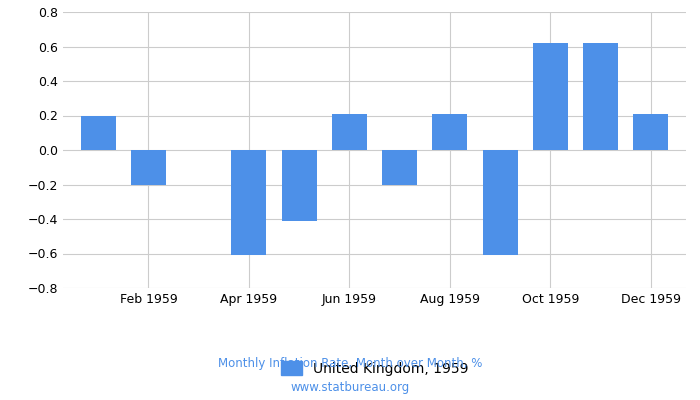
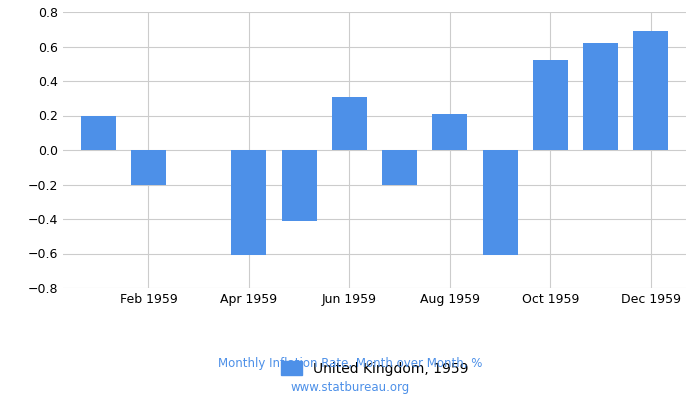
Jun 1959: 0.21 -> 0.31
Oct 1959: 0.62 -> 0.52
Dec 1959: 0.21 -> 0.69
